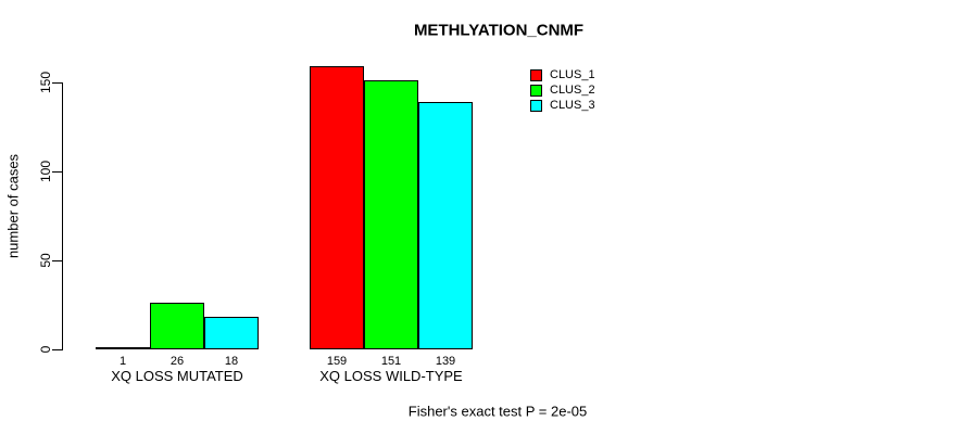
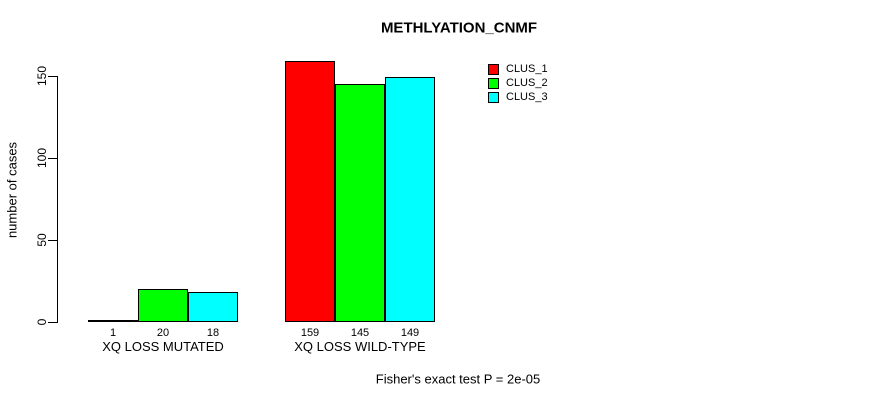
CLUS_2/XQ LOSS MUTATED: 26 -> 20
CLUS_2/XQ LOSS WILD-TYPE: 151 -> 145
CLUS_3/XQ LOSS WILD-TYPE: 139 -> 149
